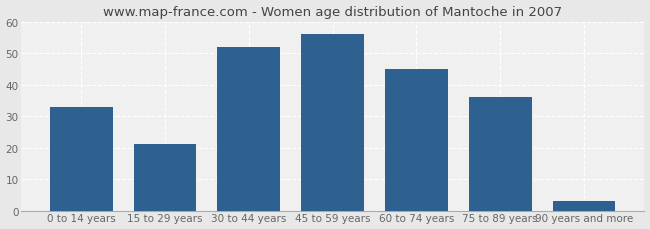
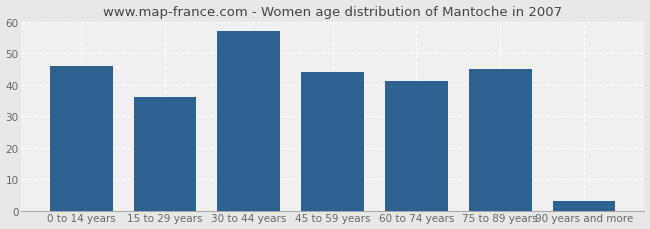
0 to 14 years: 33 -> 46
15 to 29 years: 21 -> 36
30 to 44 years: 52 -> 57
45 to 59 years: 56 -> 44
60 to 74 years: 45 -> 41
75 to 89 years: 36 -> 45
